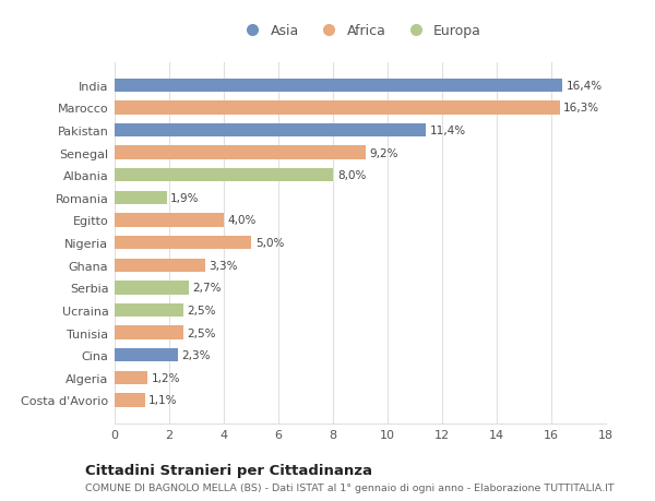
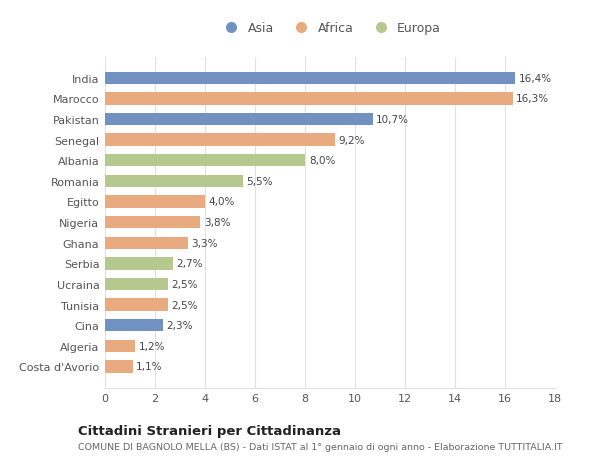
Pakistan: 11,4% -> 10,7%
Romania: 1,9% -> 5,5%
Nigeria: 5,0% -> 3,8%
